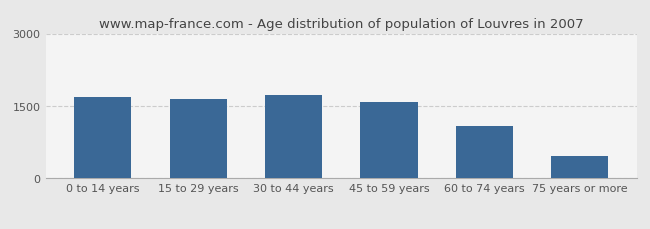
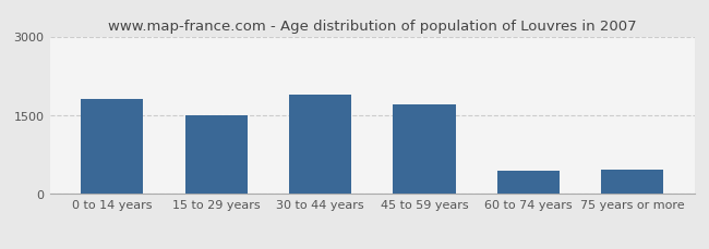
0 to 14 years: 1680 -> 1800
15 to 29 years: 1650 -> 1500
30 to 44 years: 1730 -> 1900
45 to 59 years: 1590 -> 1700
60 to 74 years: 1090 -> 450
